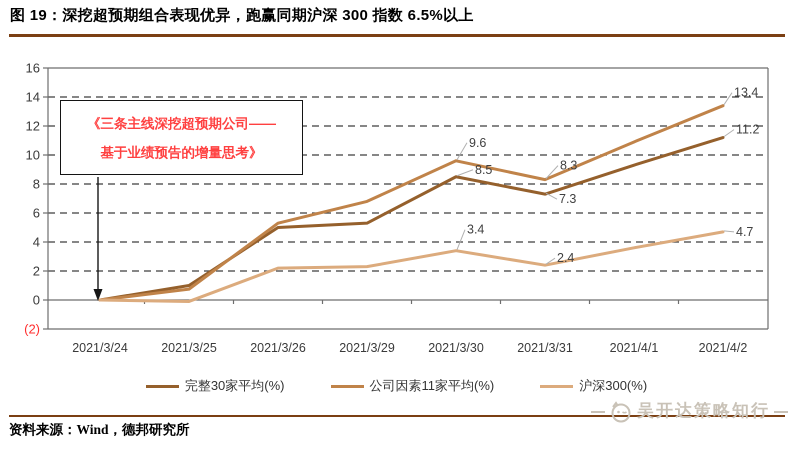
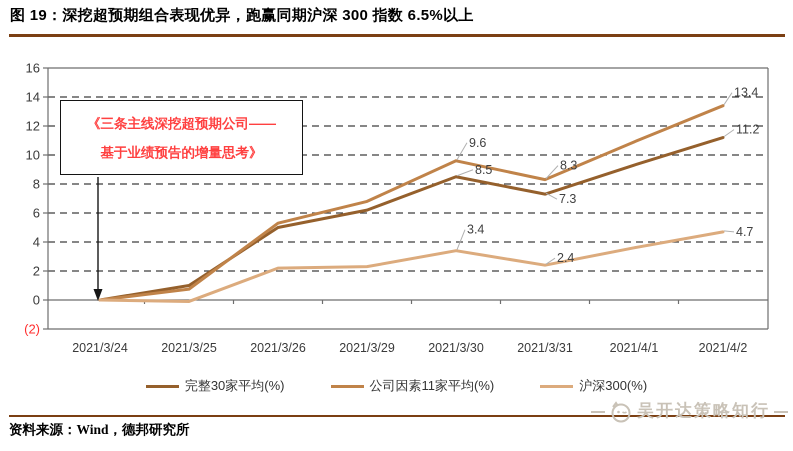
完整30家平均(%)/2021/3/29: 5.3 -> 6.2
